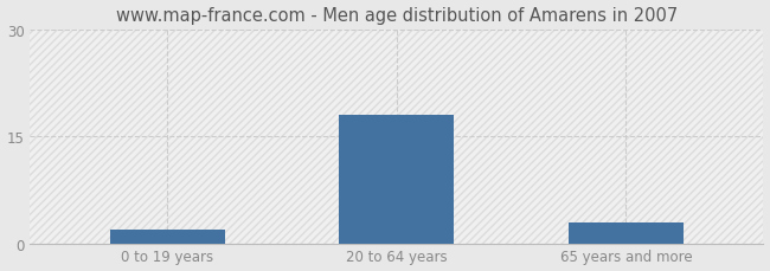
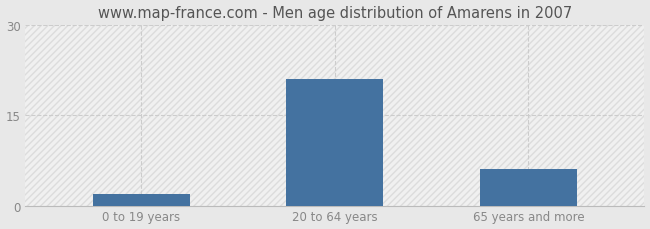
20 to 64 years: 18 -> 21
65 years and more: 3 -> 6
